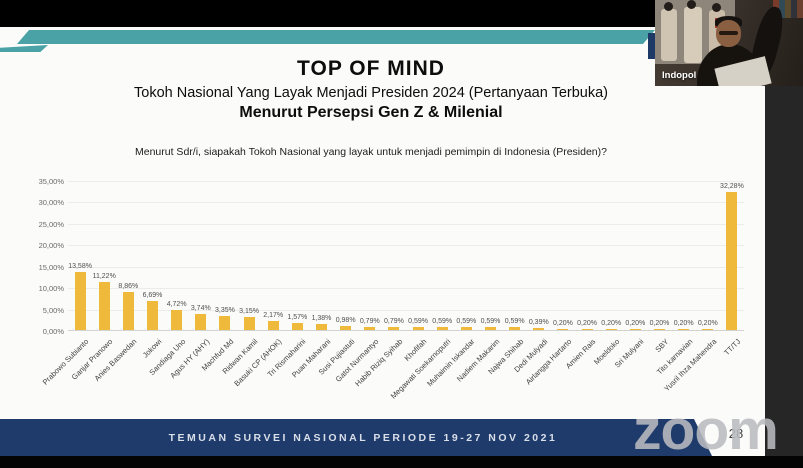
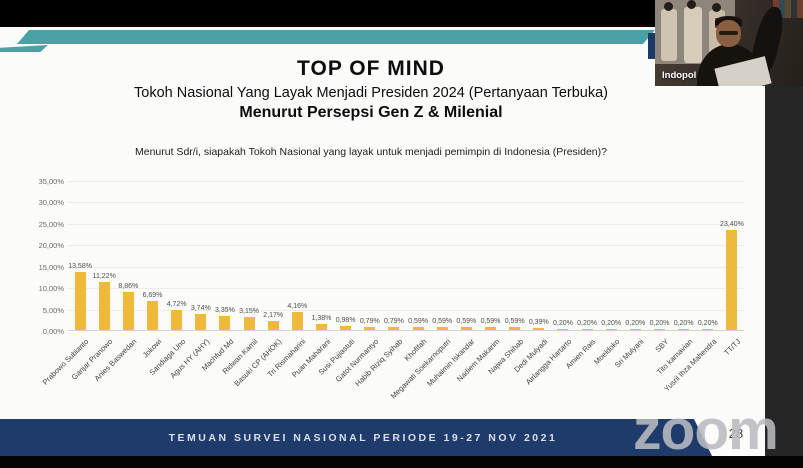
Tri Rismaharini: 1,57% -> 4,16%
TT/TJ: 32,28% -> 23,40%
